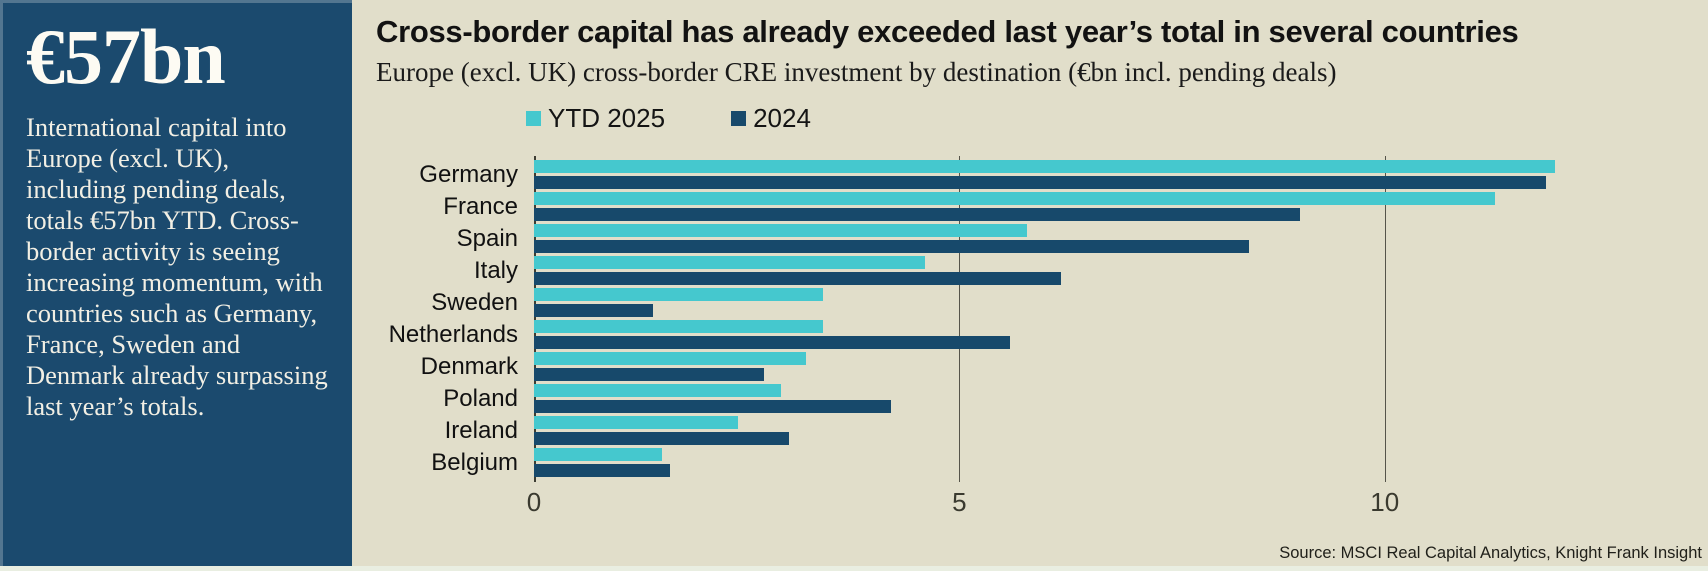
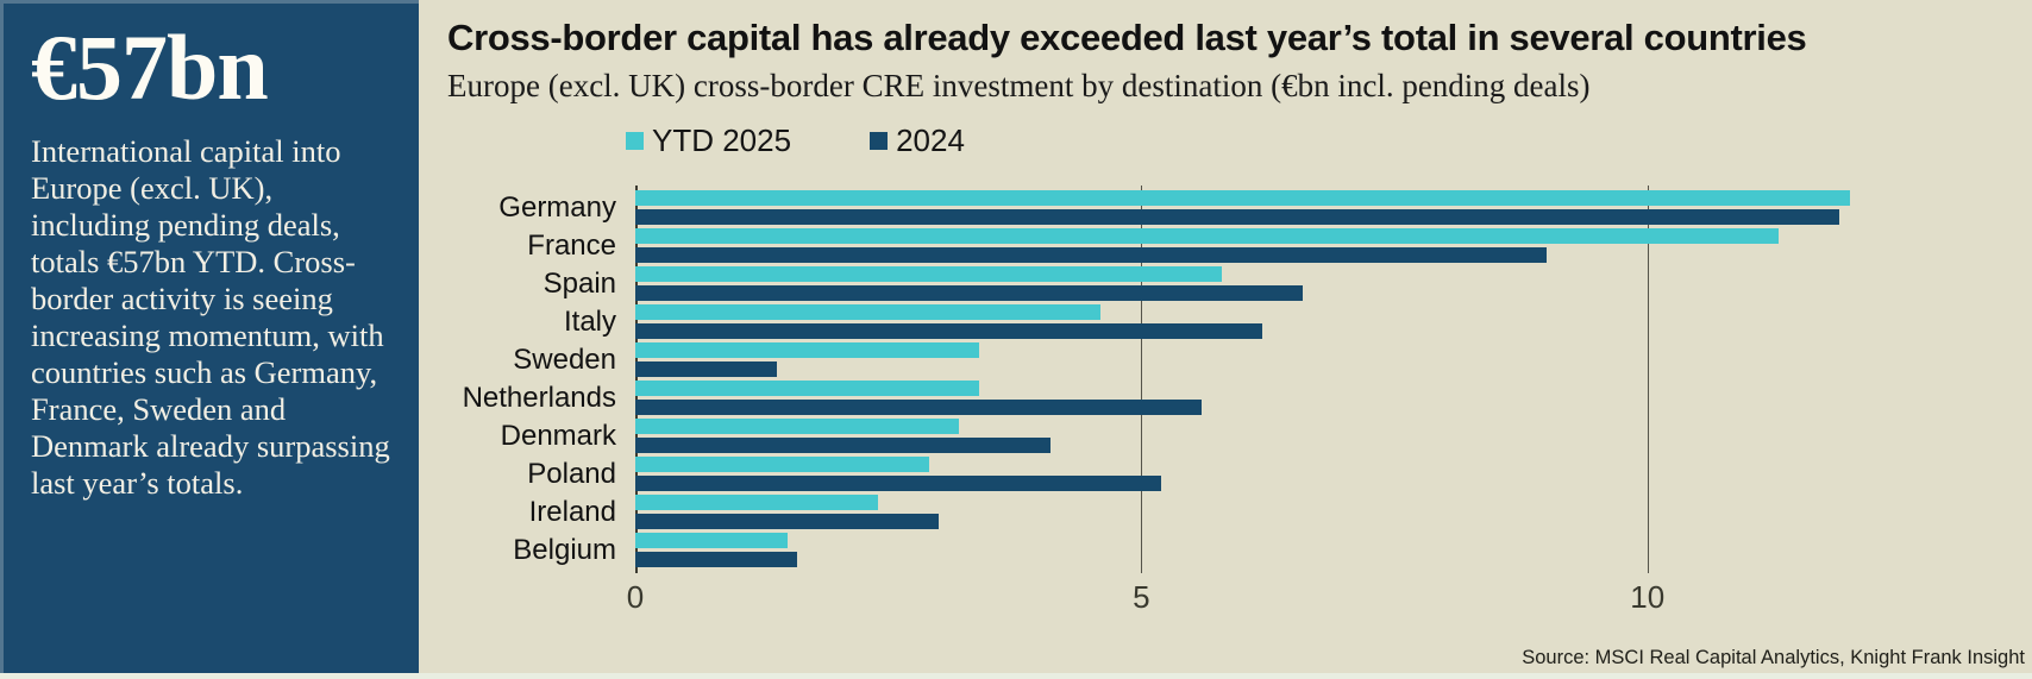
2024/Spain: 8.4 -> 6.6
2024/Denmark: 2.7 -> 4.1
2024/Poland: 4.2 -> 5.2
